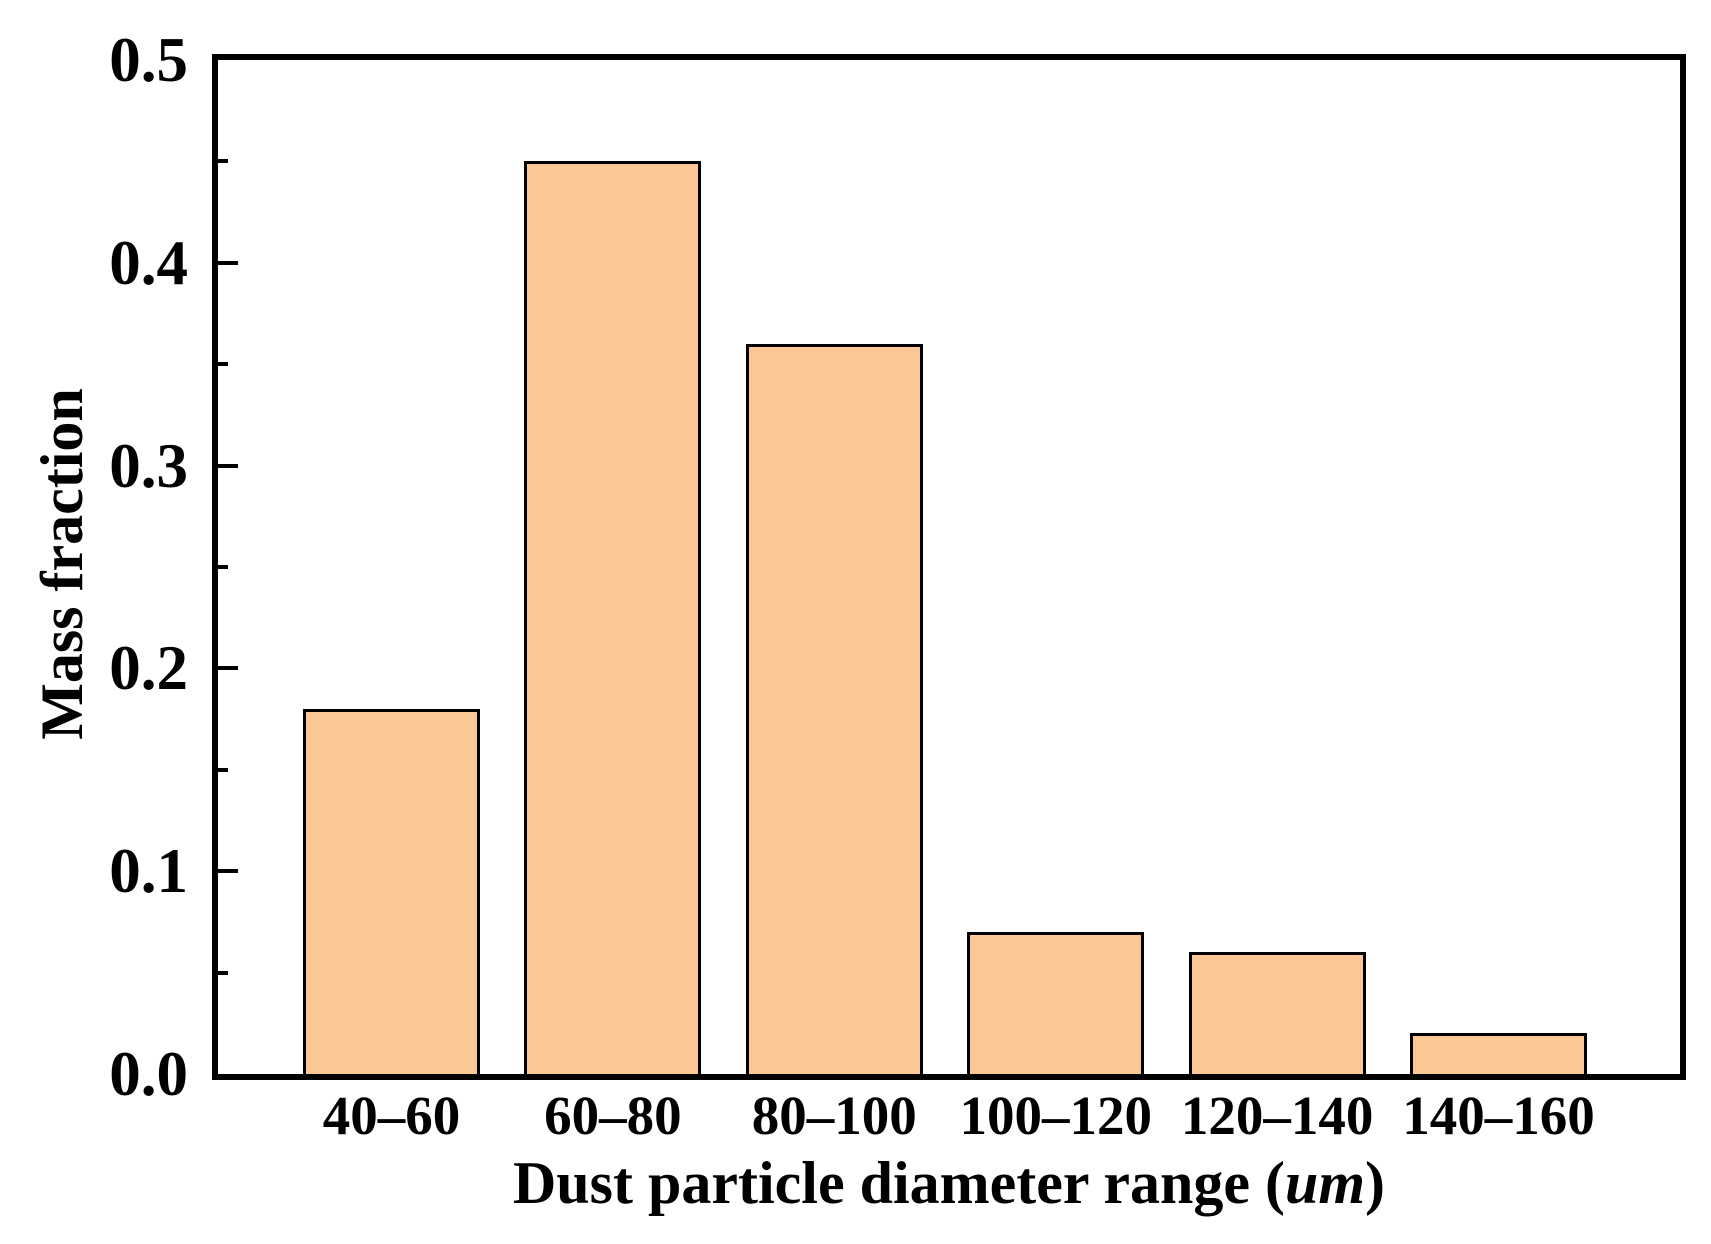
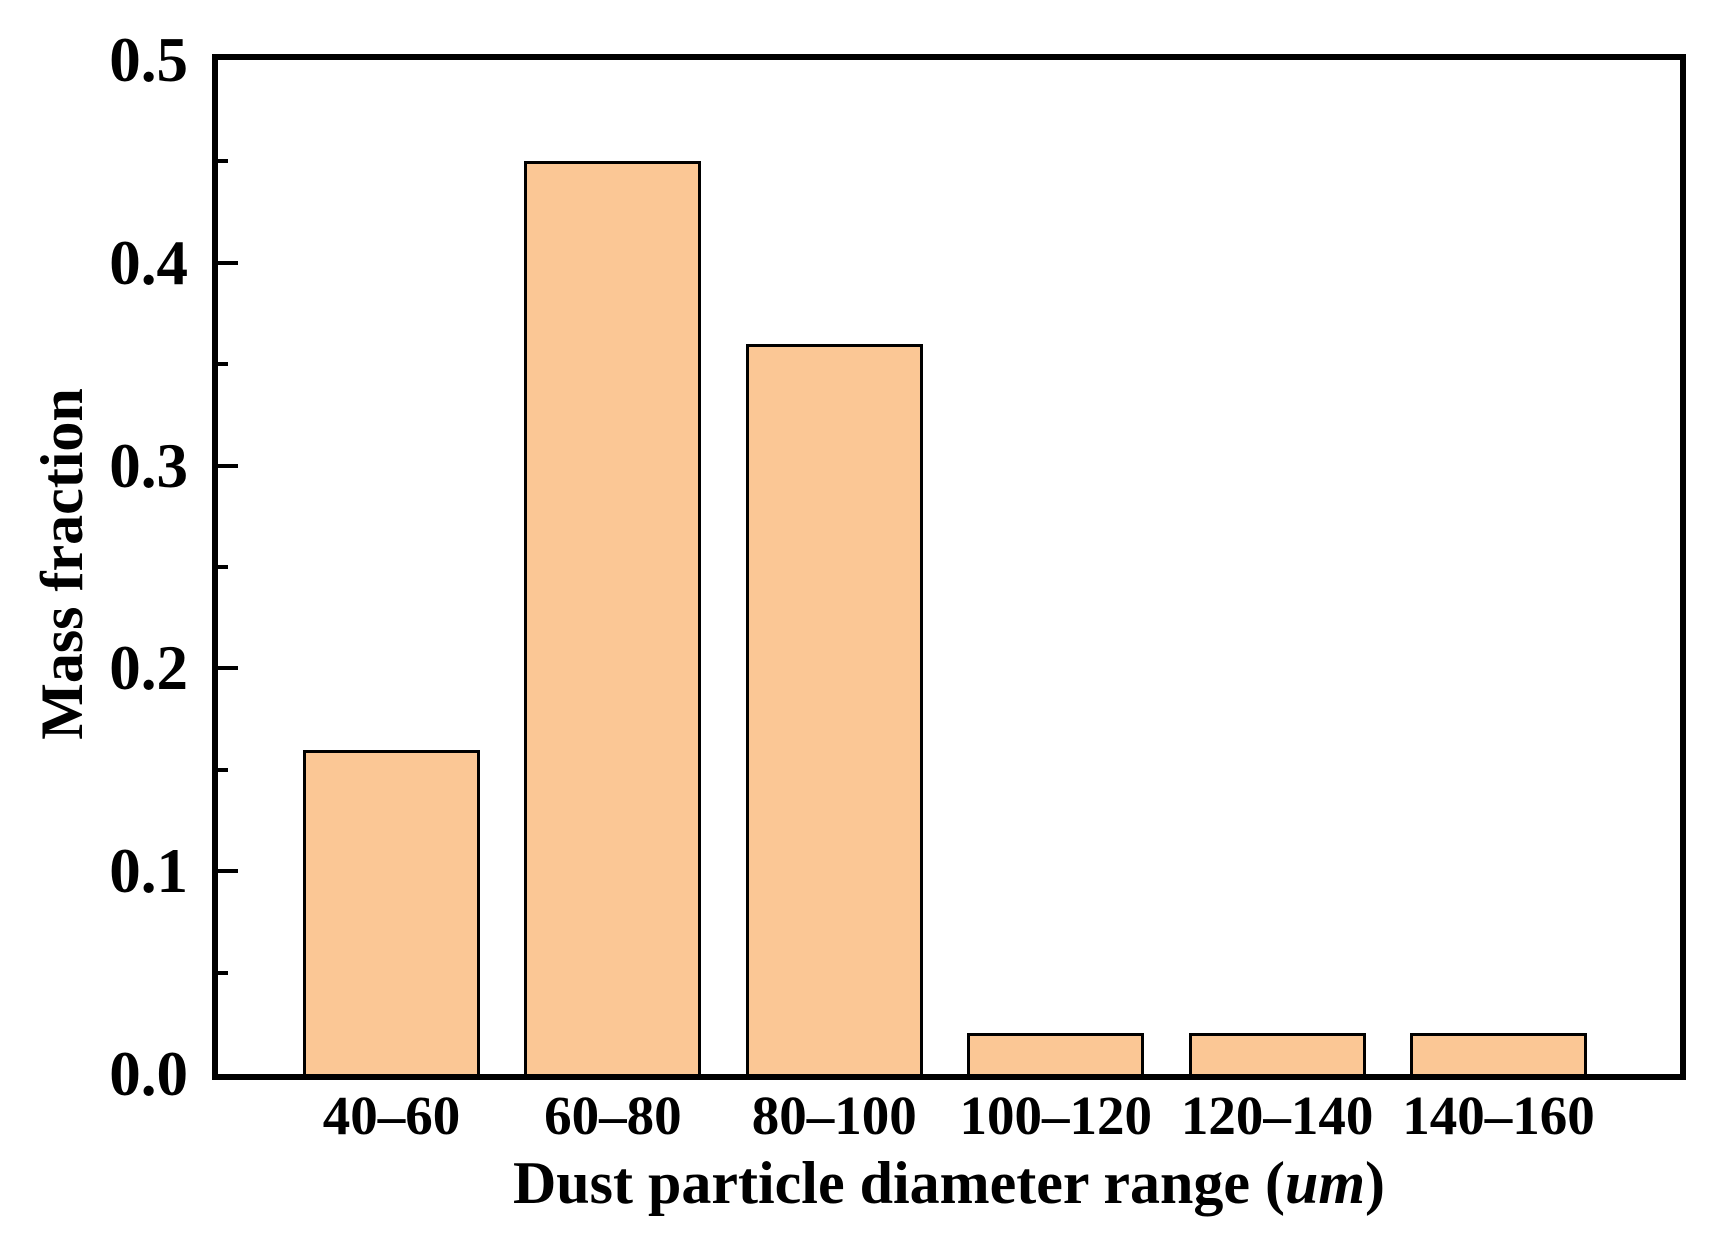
40–60: 0.18 -> 0.16
100–120: 0.07 -> 0.02
120–140: 0.06 -> 0.02
